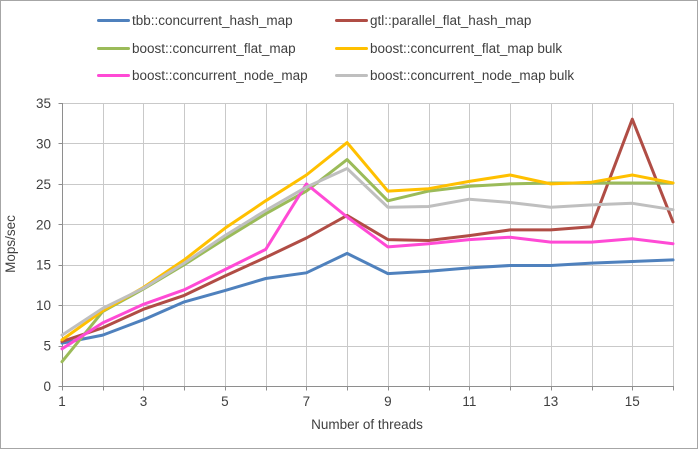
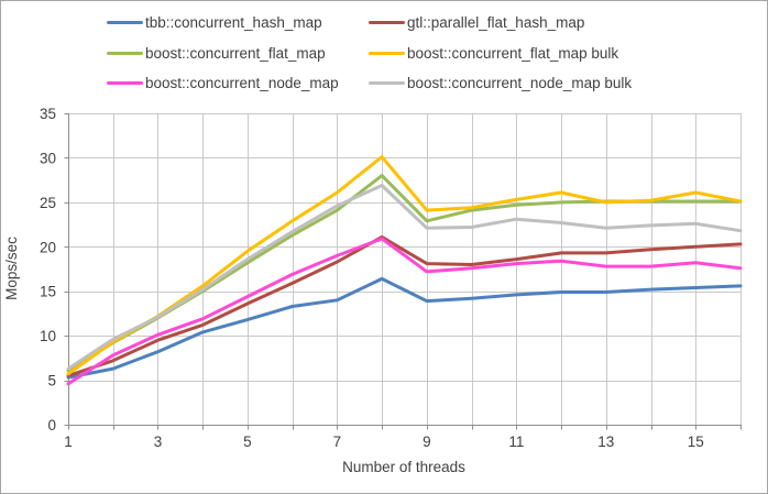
boost::concurrent_flat_map/1: 3 -> 6
boost::concurrent_node_map/7: 25 -> 19
gtl::parallel_flat_hash_map/15: 33 -> 20
